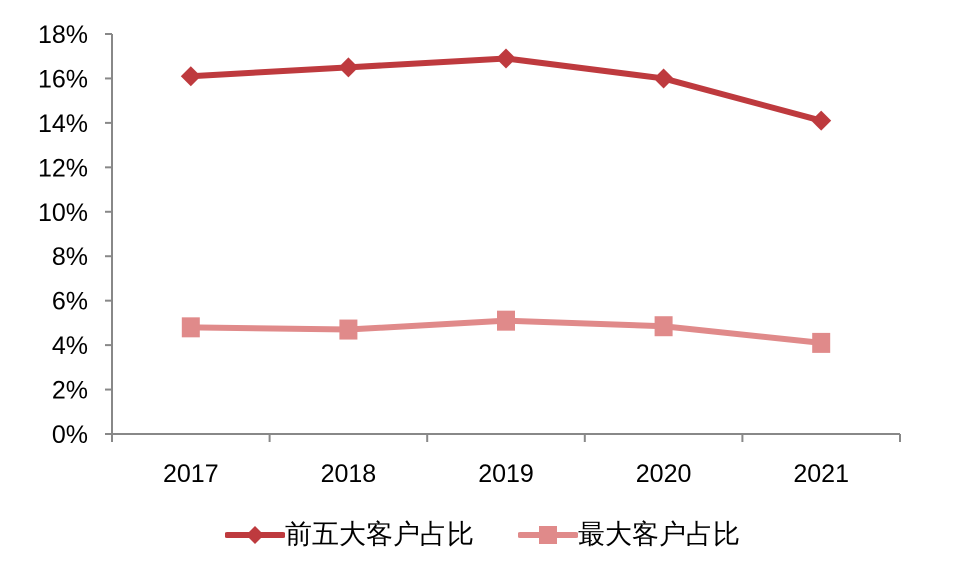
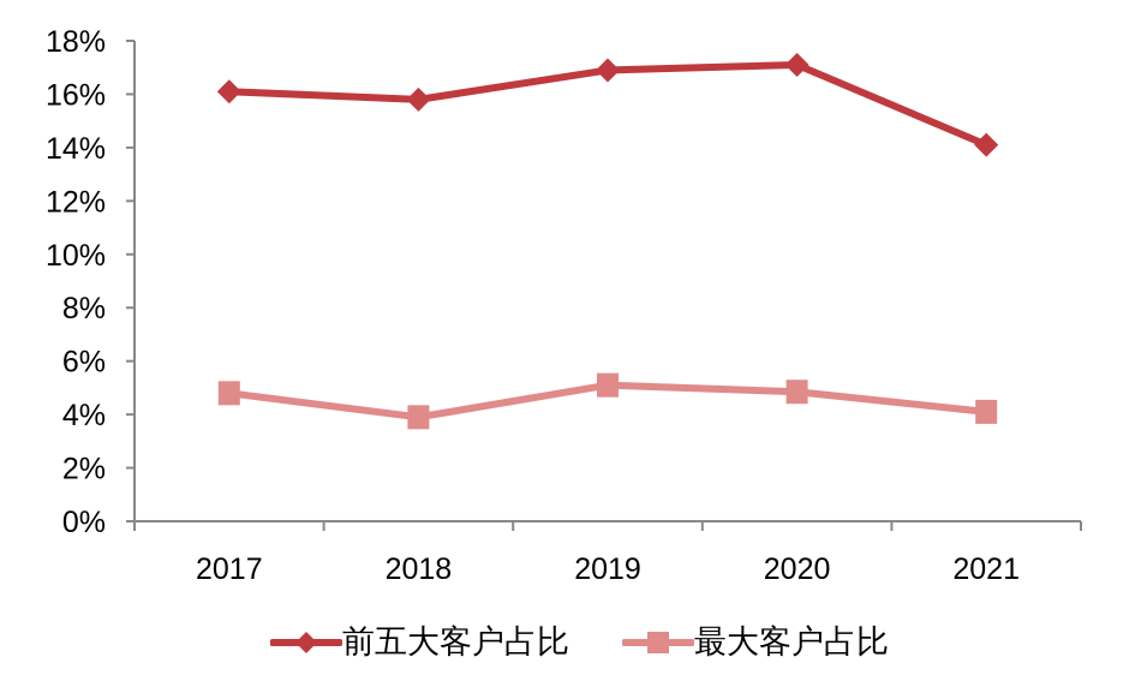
前五大客户占比/2018: 16.5% -> 15.8%
最大客户占比/2018: 4.7% -> 3.9%
前五大客户占比/2020: 16.0% -> 17.1%
